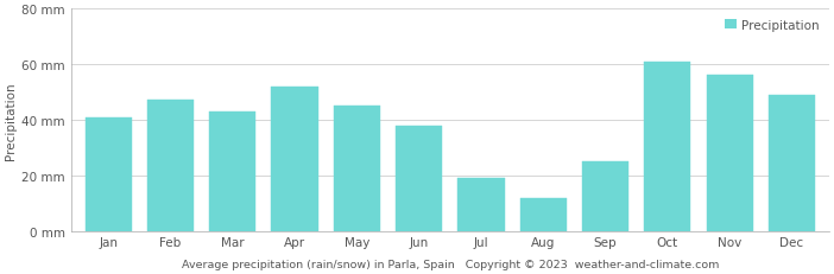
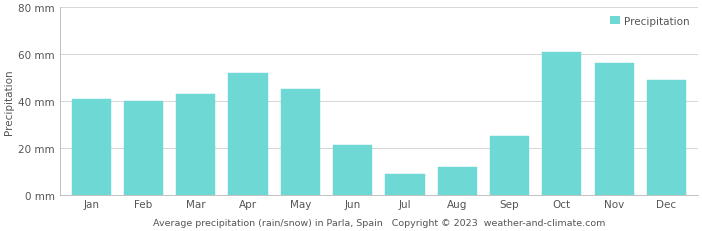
Feb: 47 mm -> 40 mm
Jun: 38 mm -> 21 mm
Jul: 19 mm -> 9 mm
